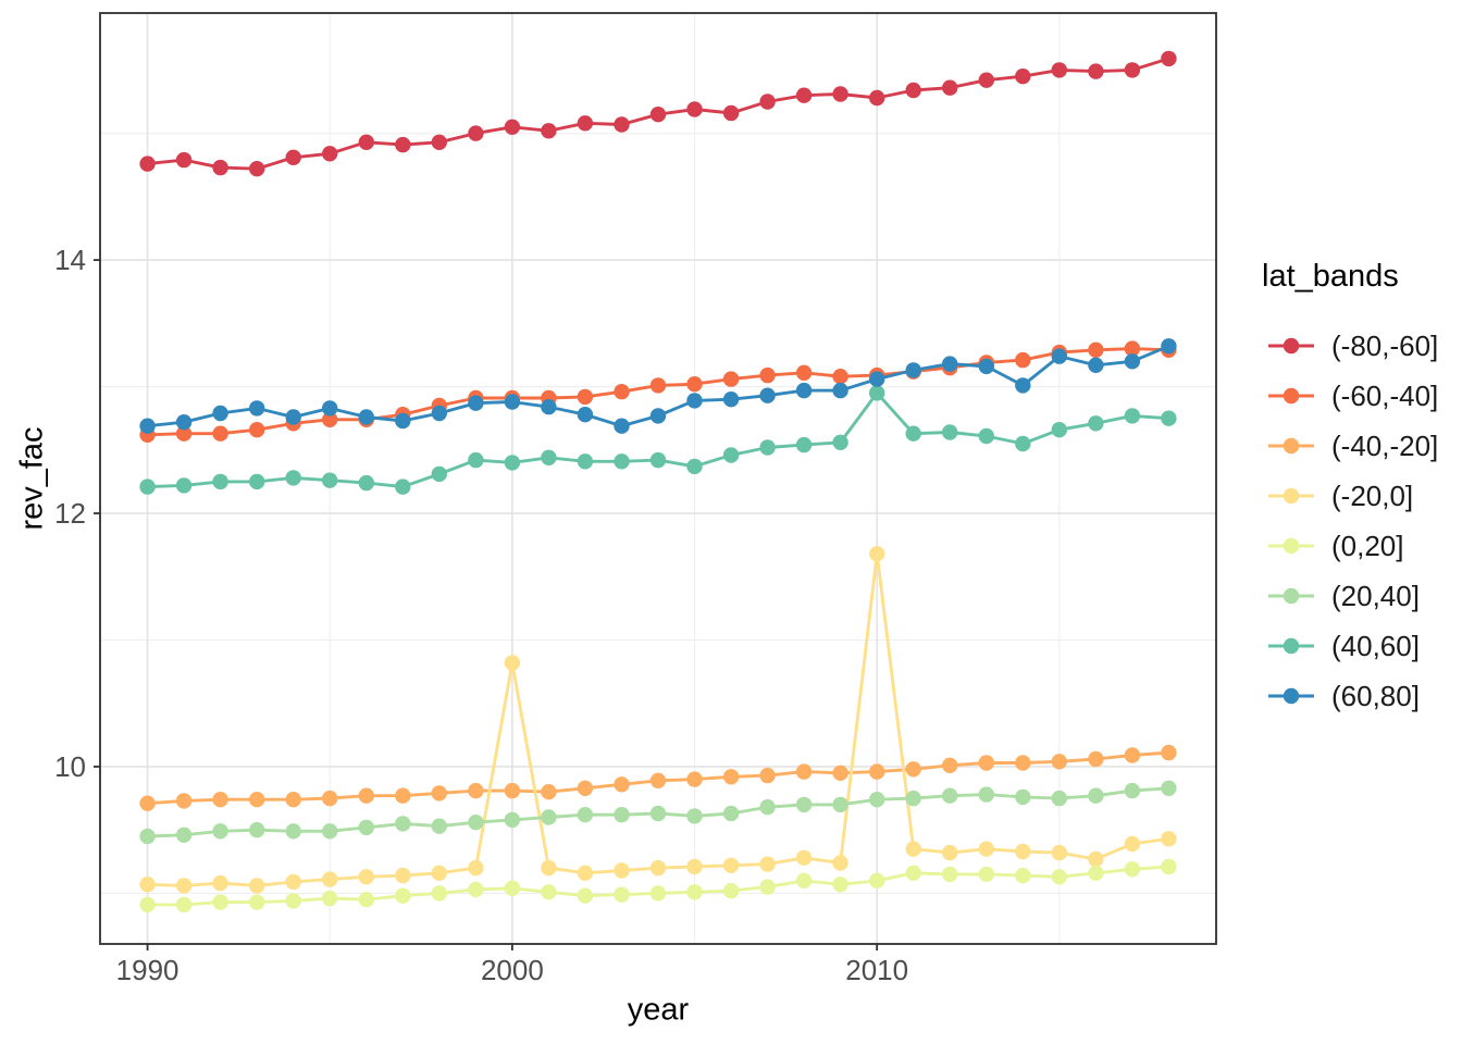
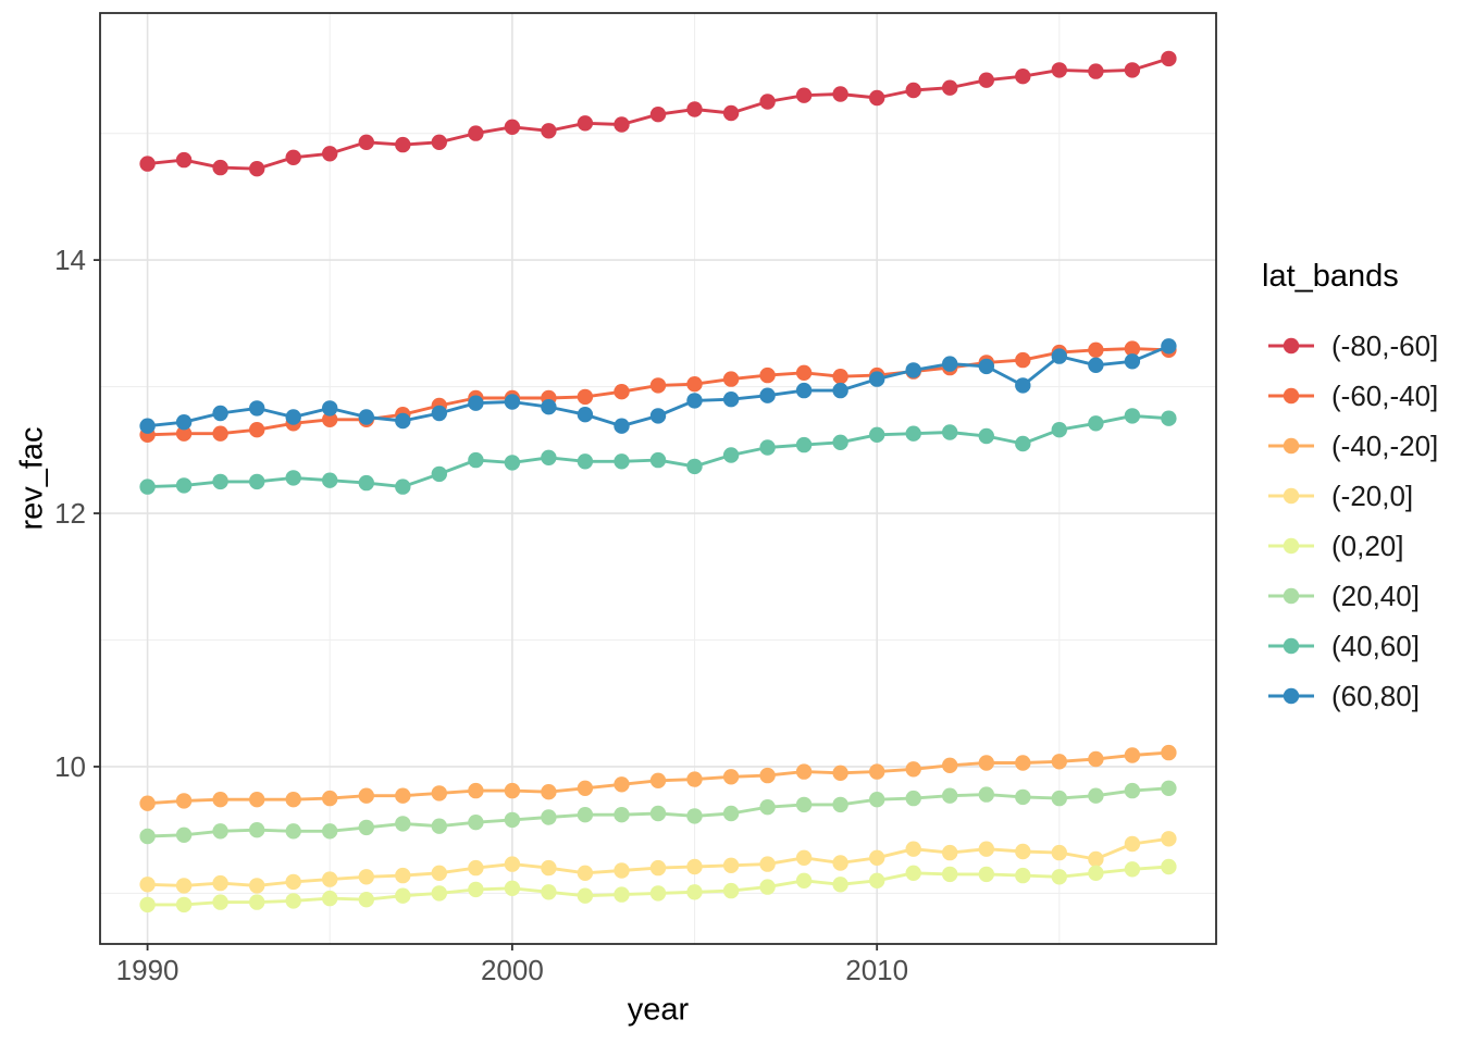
(-20,0]/2000: 10.82 -> 9.23
(-20,0]/2010: 11.68 -> 9.28
(40,60]/2010: 12.95 -> 12.62
